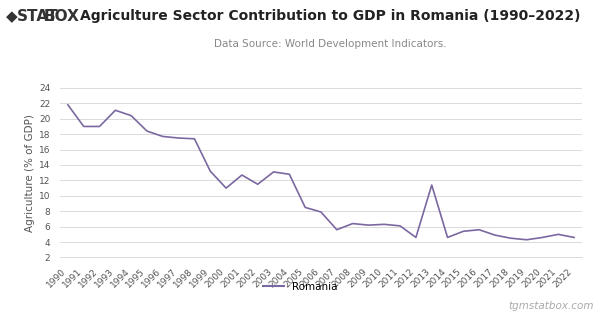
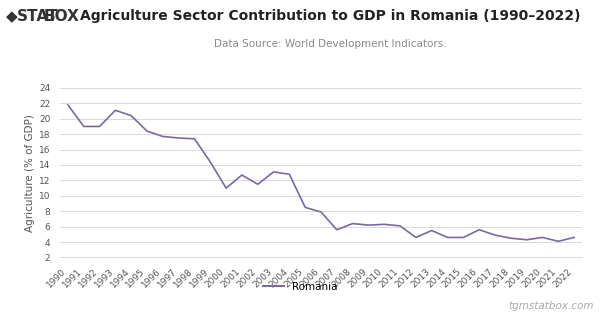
1999: 13.2 -> 14.4
2013: 11.4 -> 5.5
2015: 5.4 -> 4.6
2021: 5.0 -> 4.1
